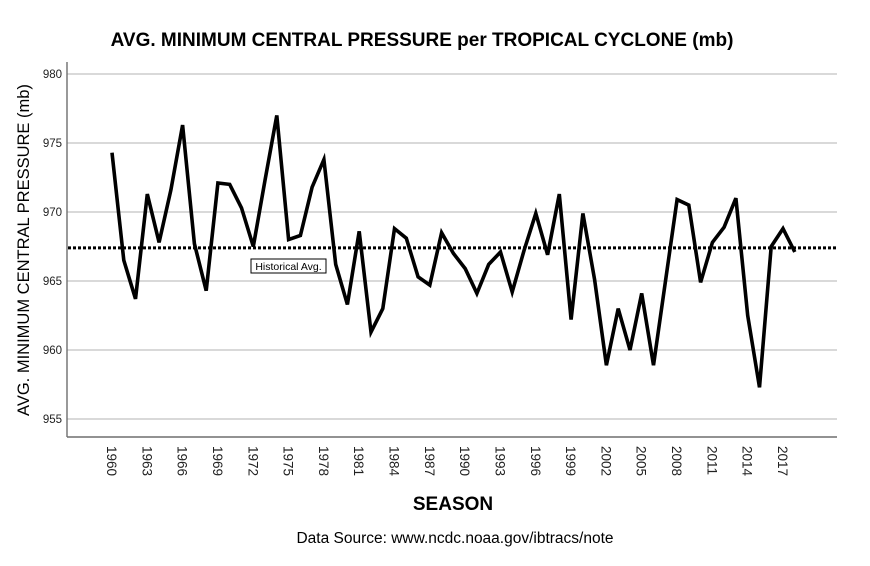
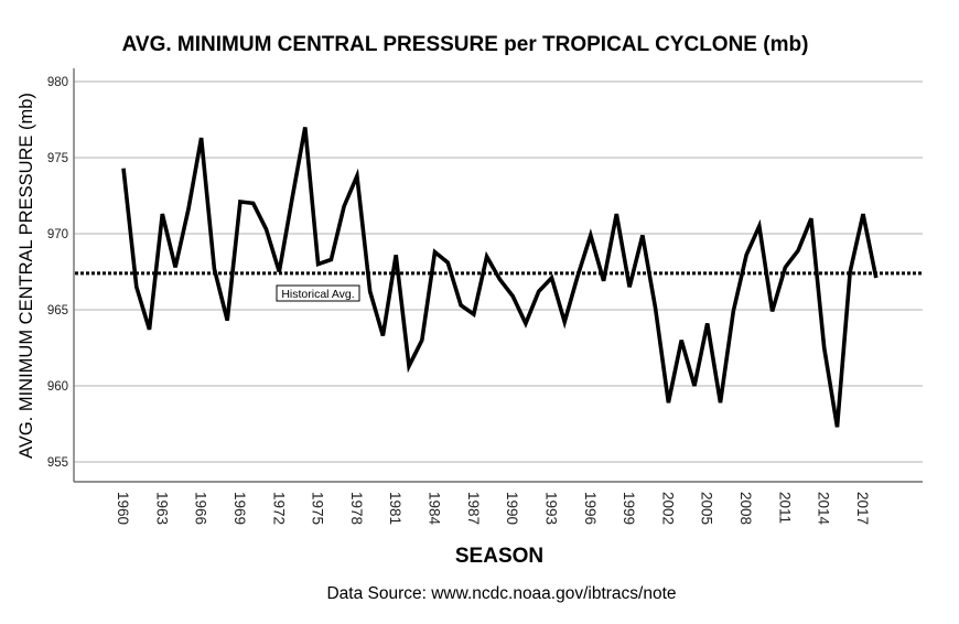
1999: 962.2 -> 966.5
2008: 970.9 -> 968.6
2017: 968.8 -> 971.3
